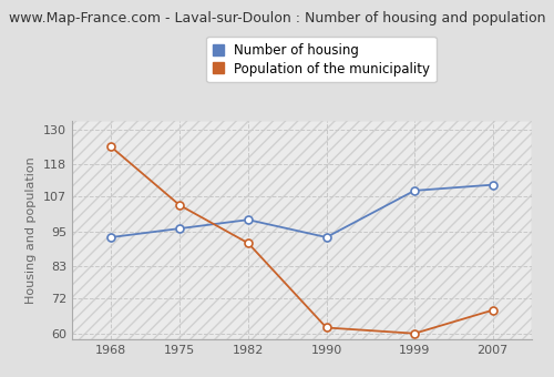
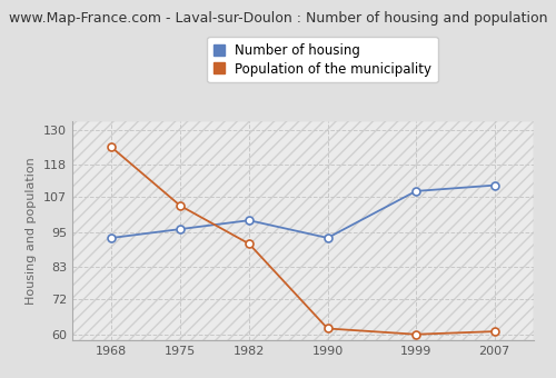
Population of the municipality/2007: 68 -> 61
